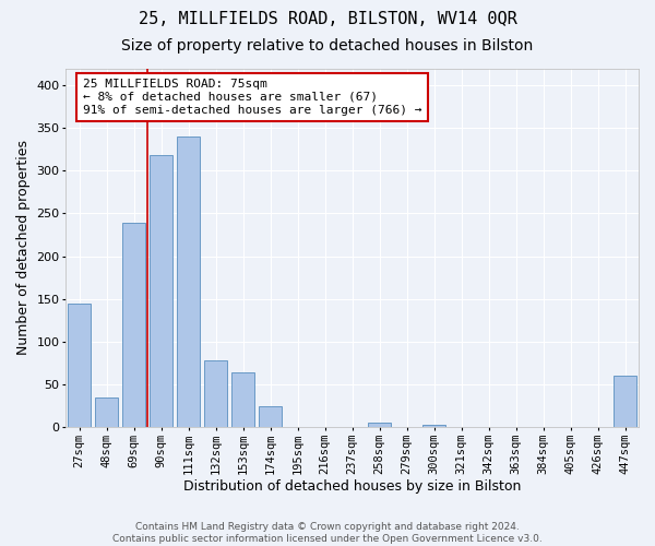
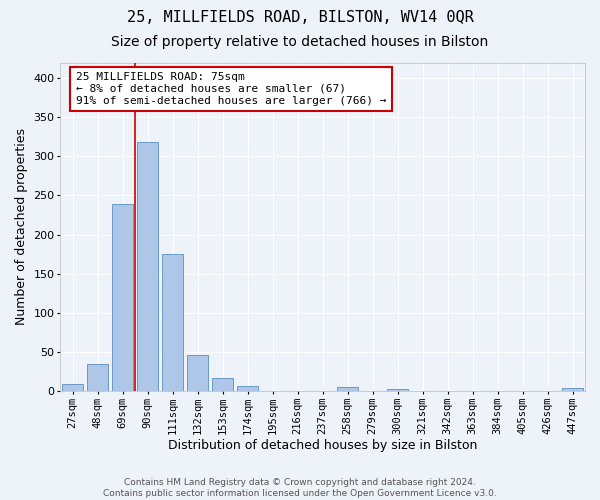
27sqm: 144 -> 9
111sqm: 340 -> 175
132sqm: 78 -> 46
153sqm: 64 -> 16
174sqm: 24 -> 6
447sqm: 60 -> 4
